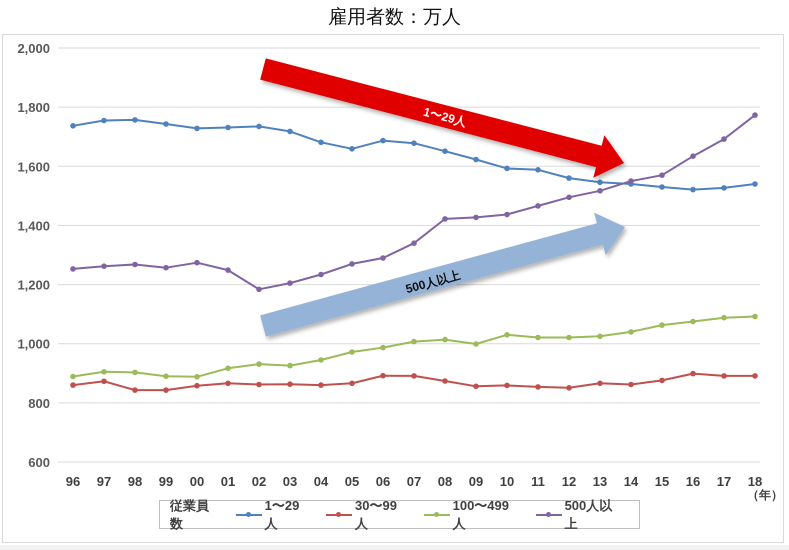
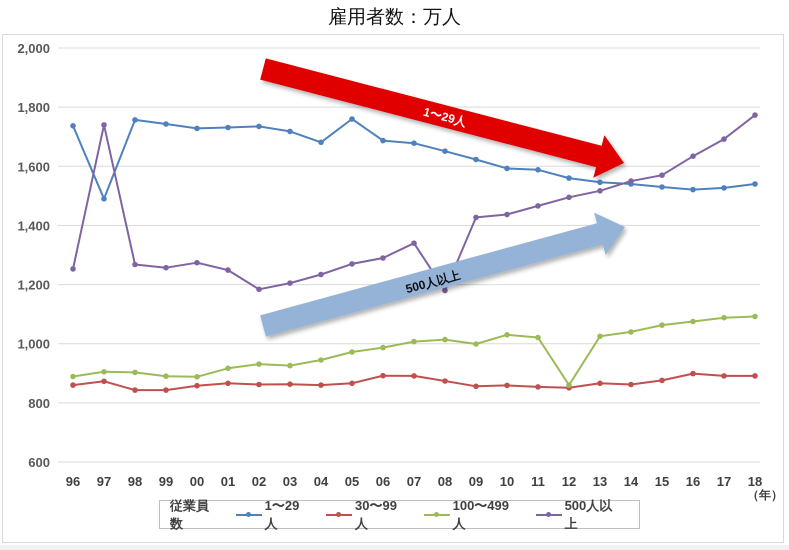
1〜29人/97: 1760 -> 1490
500人以上/97: 1260 -> 1740
1〜29人/05: 1660 -> 1760
500人以上/08: 1420 -> 1180
100〜499人/12: 1020 -> 860
